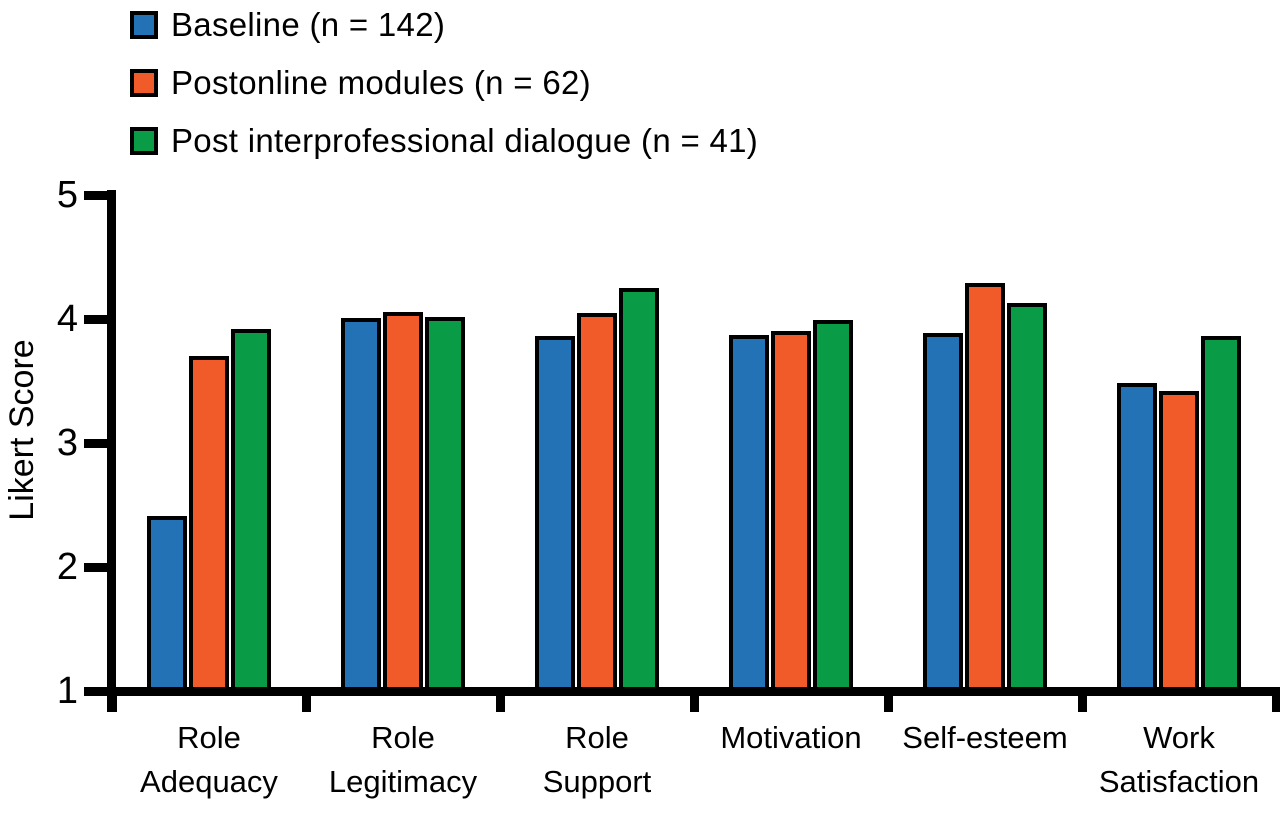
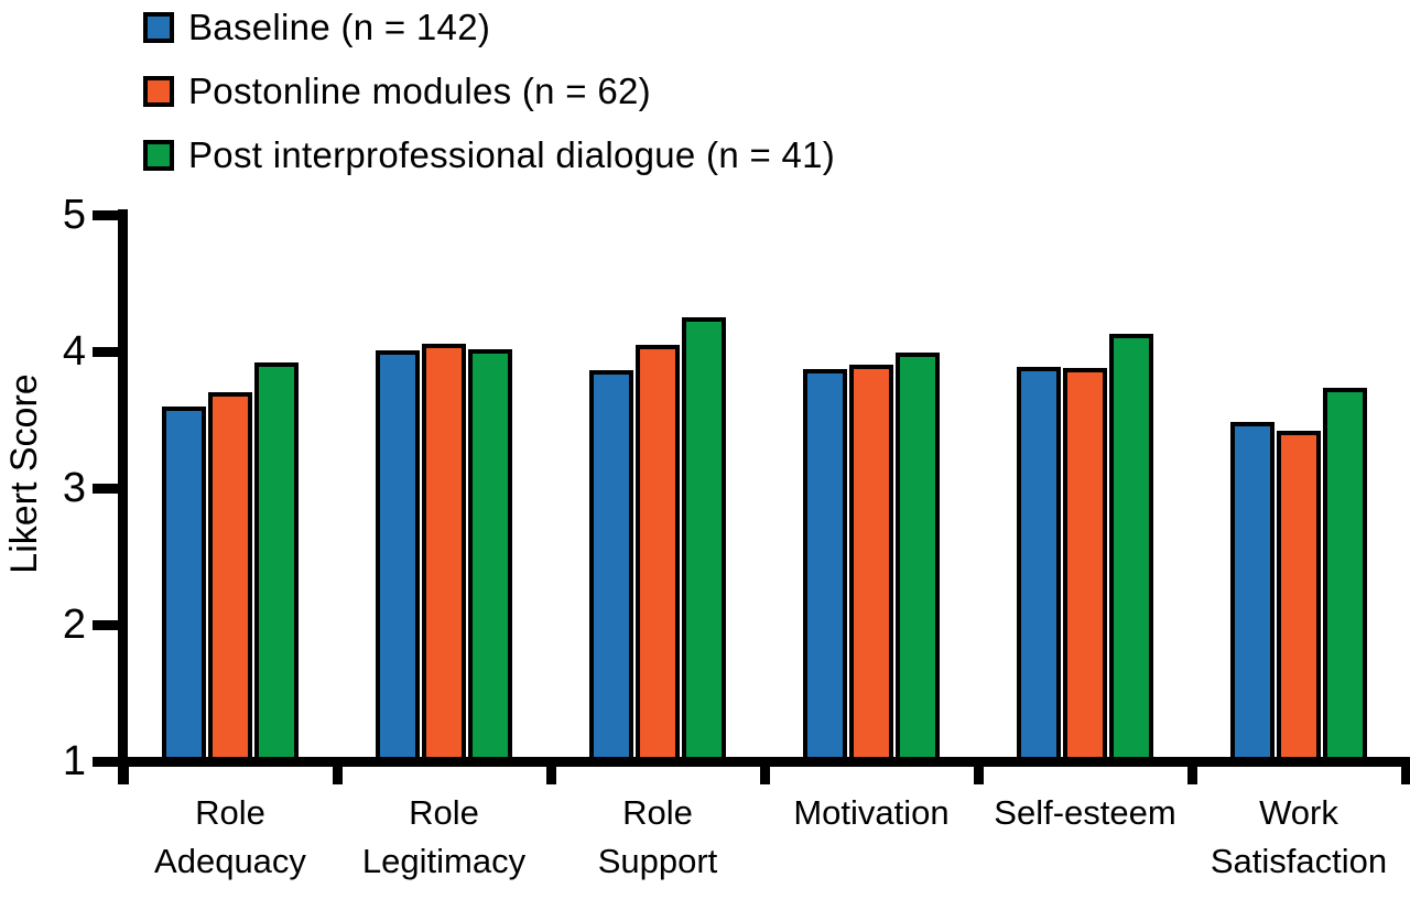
Baseline (n = 142)/Role Adequacy: 2.41 -> 3.60
Postonline modules (n = 62)/Self-esteem: 4.29 -> 3.88
Post interprofessional dialogue (n = 41)/Work Satisfaction: 3.86 -> 3.73
